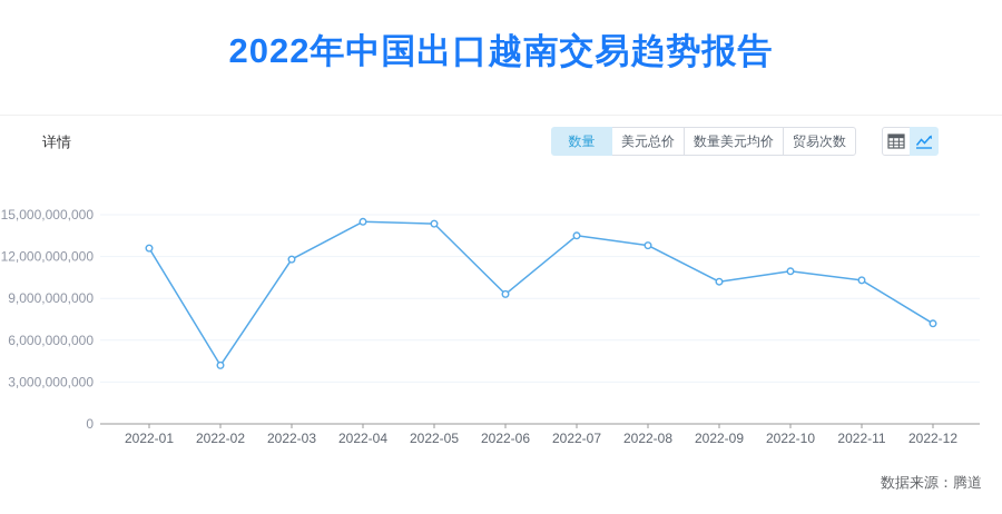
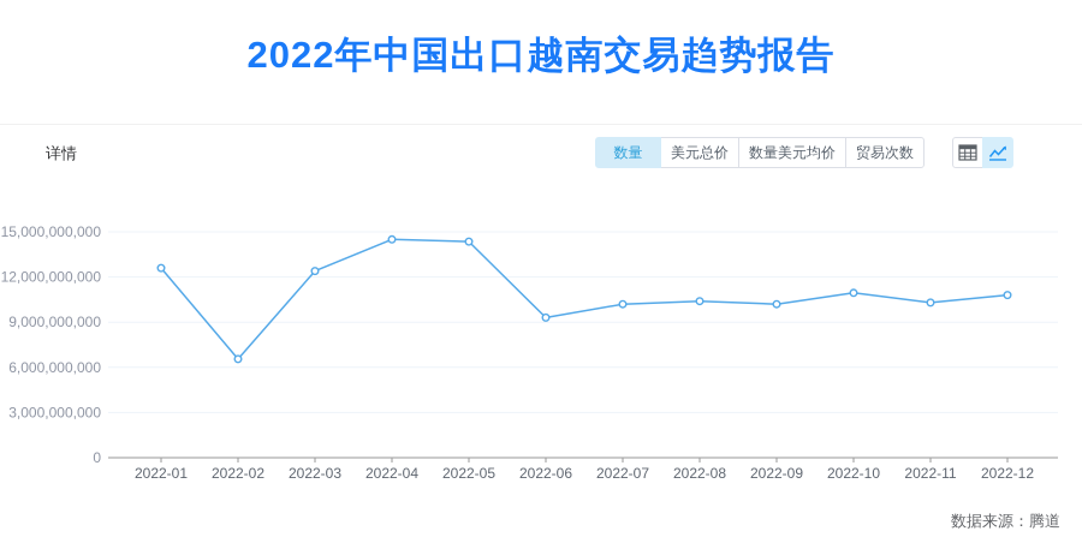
2022-02: 4200000000 -> 6600000000
2022-03: 11800000000 -> 12400000000
2022-07: 13500000000 -> 10200000000
2022-08: 12800000000 -> 10400000000
2022-12: 7200000000 -> 10800000000
